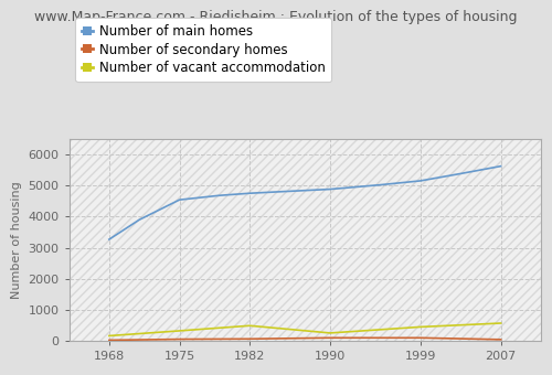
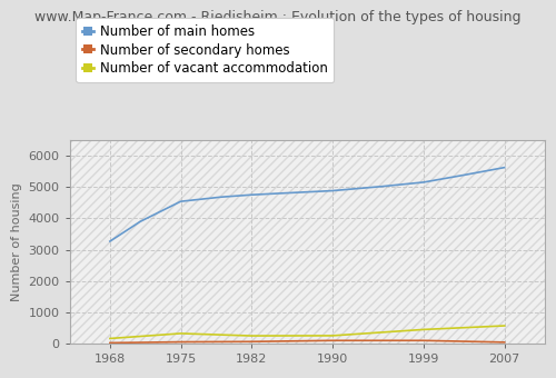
Number of vacant accommodation/1982: 500 -> 260
